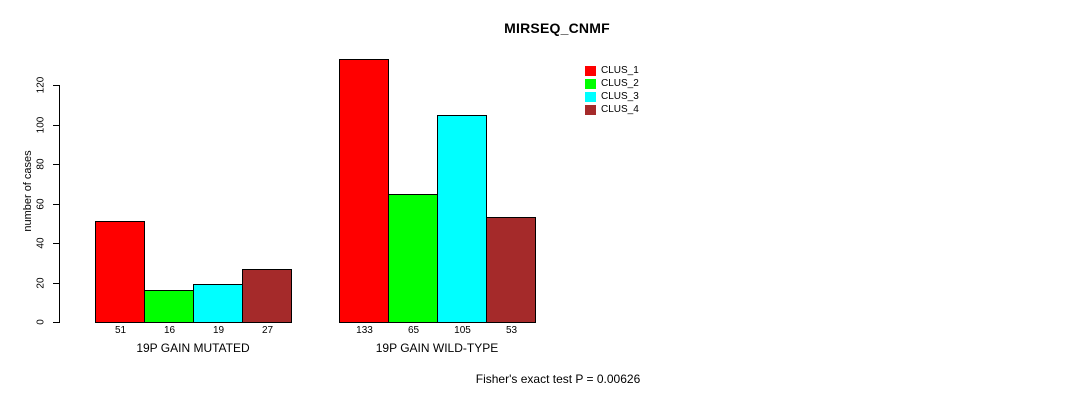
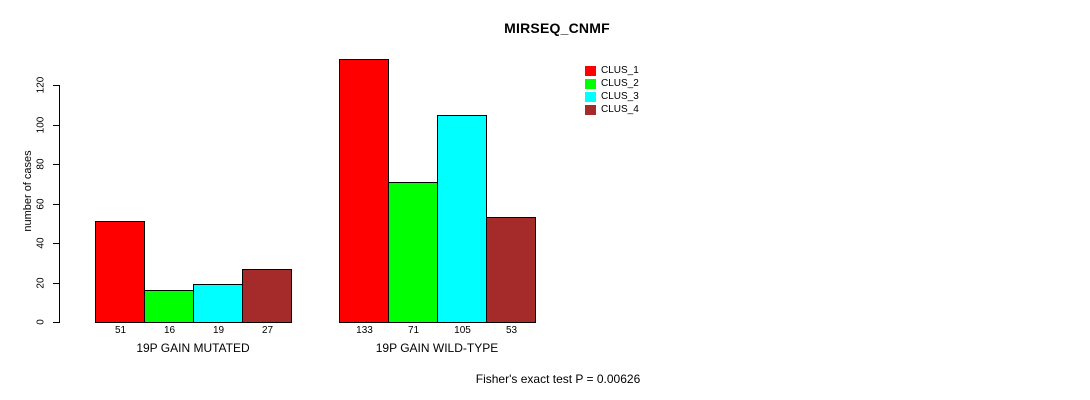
CLUS_2/19P GAIN WILD-TYPE: 65 -> 71
